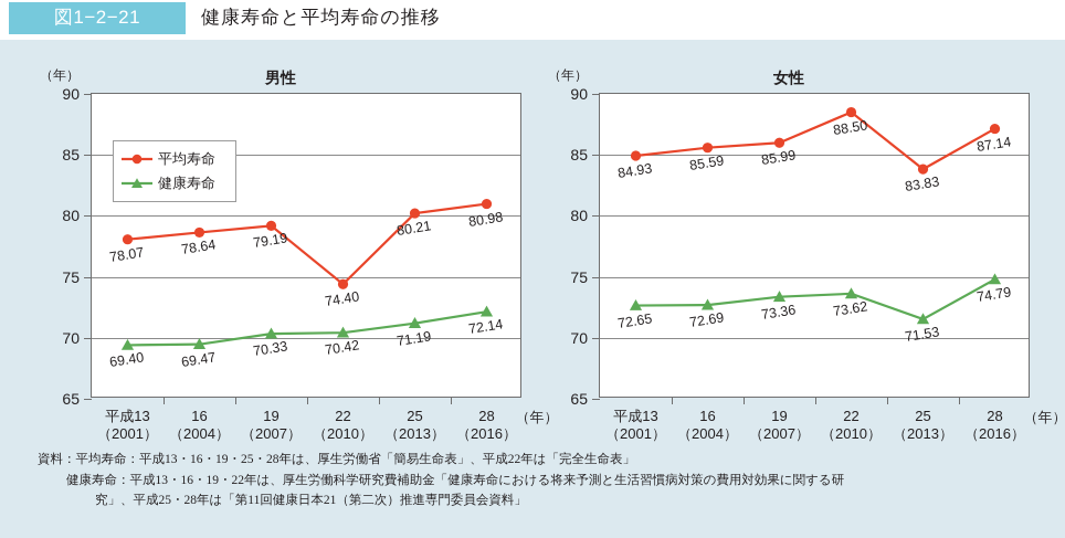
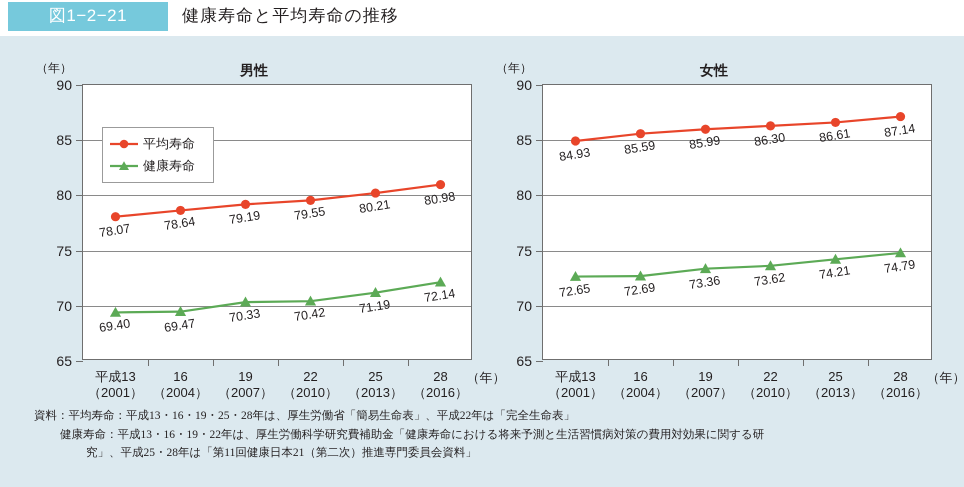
男性/平均寿命/22（2010）: 74.40 -> 79.55
女性/平均寿命/22（2010）: 88.50 -> 86.30
女性/平均寿命/25（2013）: 83.83 -> 86.61
女性/健康寿命/25（2013）: 71.53 -> 74.21
